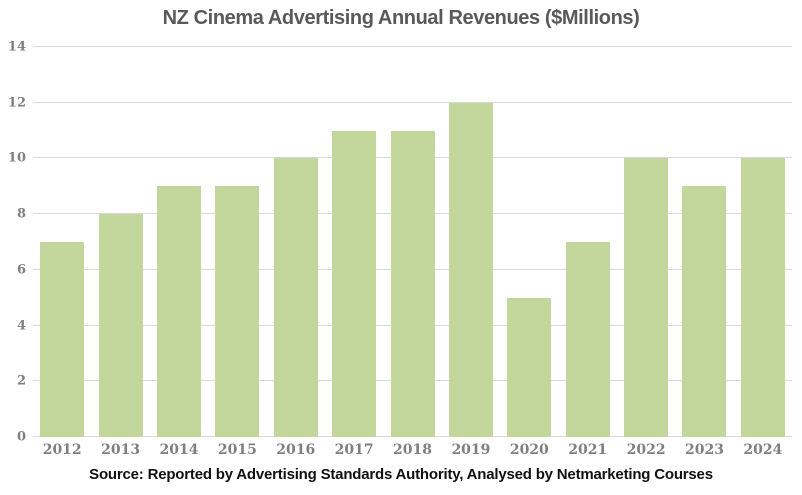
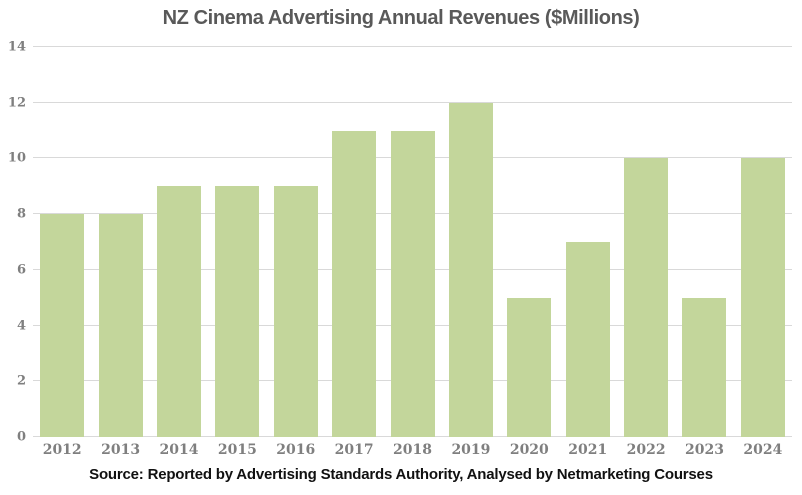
2012: 7 -> 8
2016: 10 -> 9
2023: 9 -> 5
